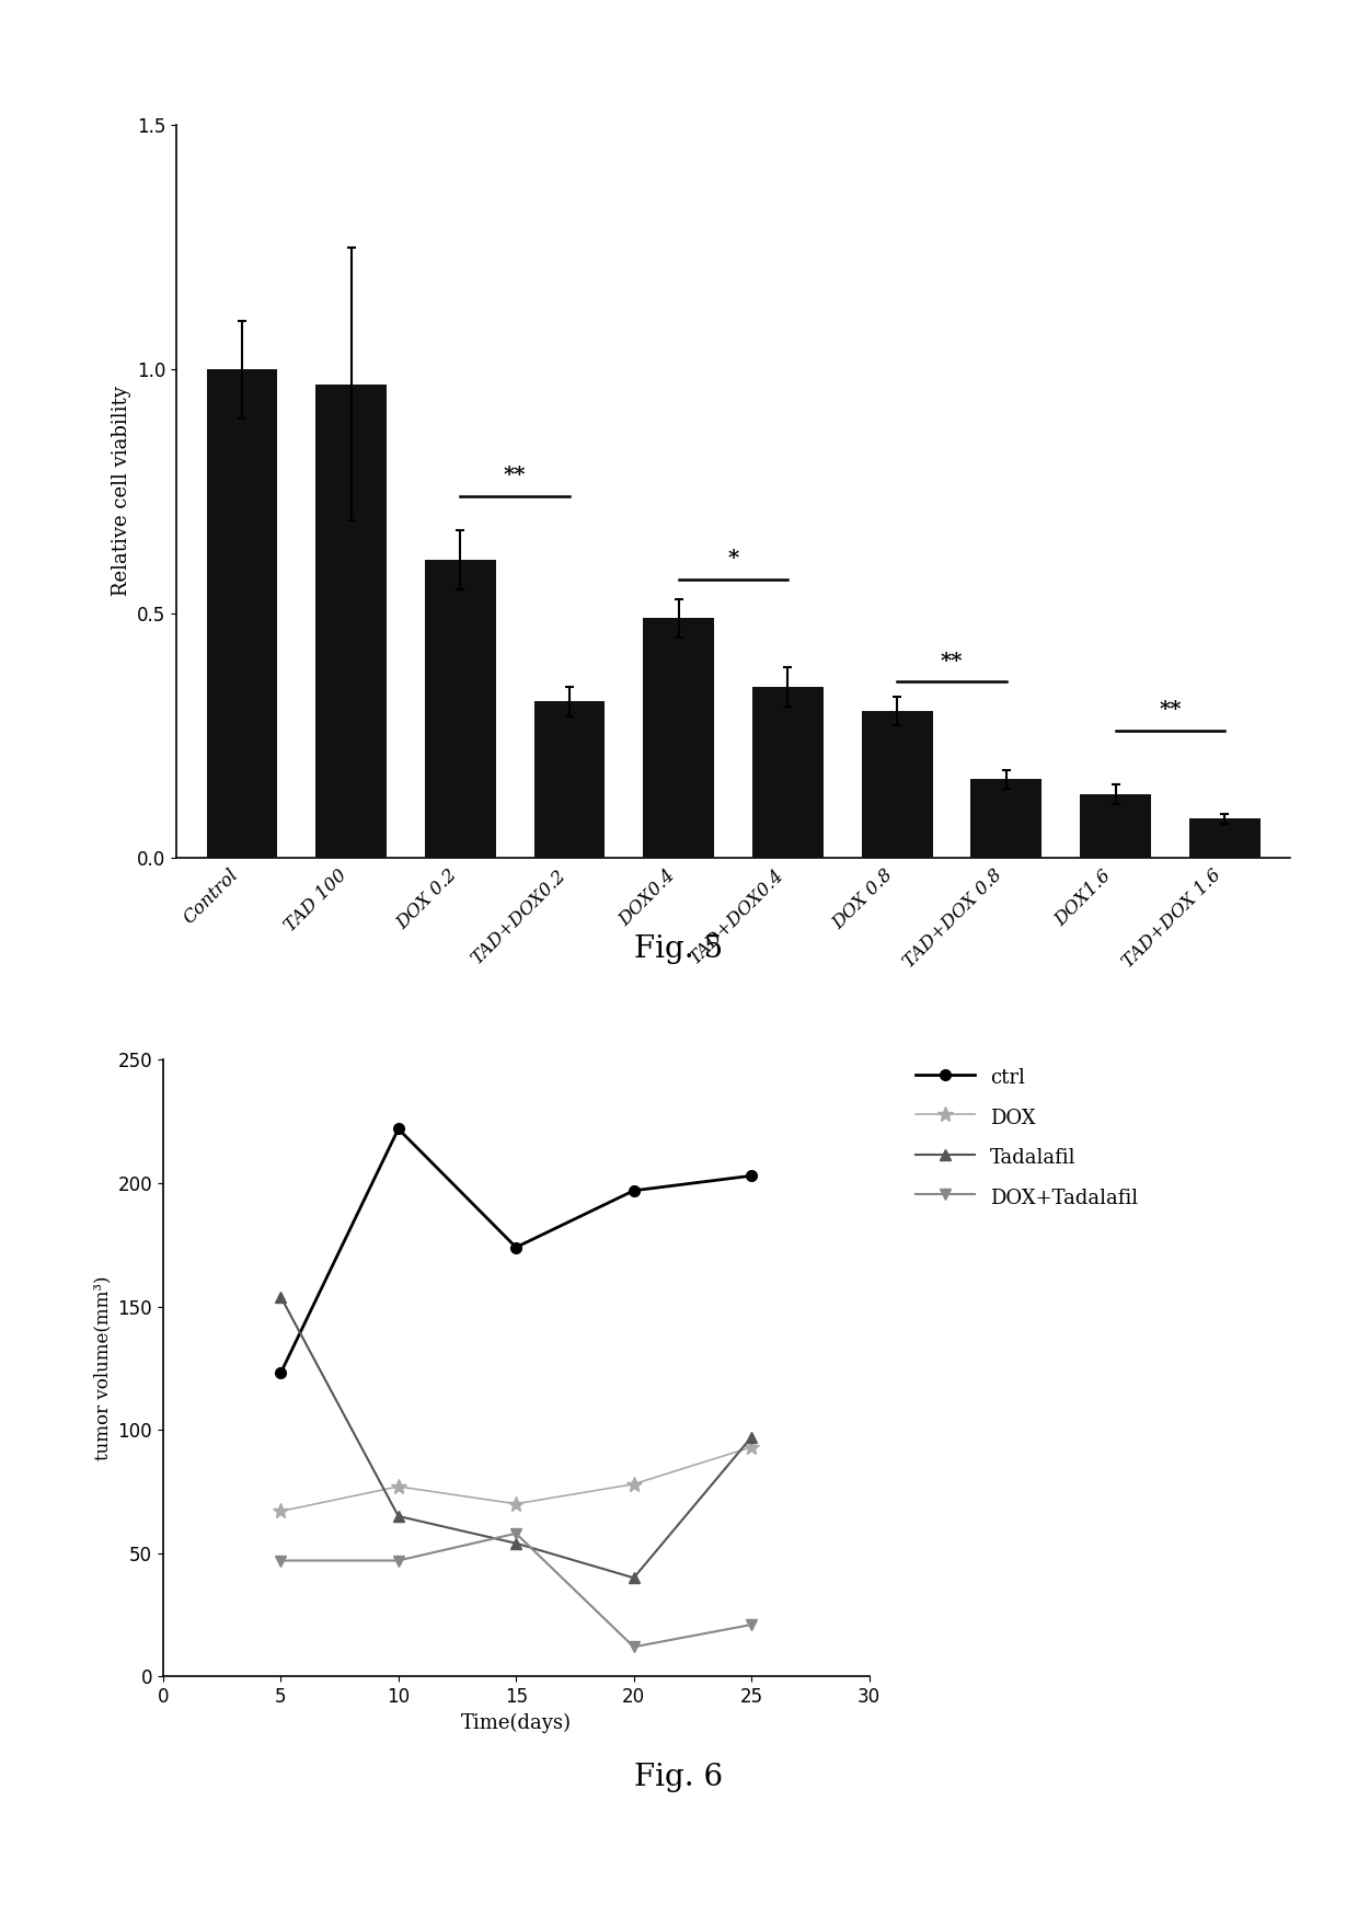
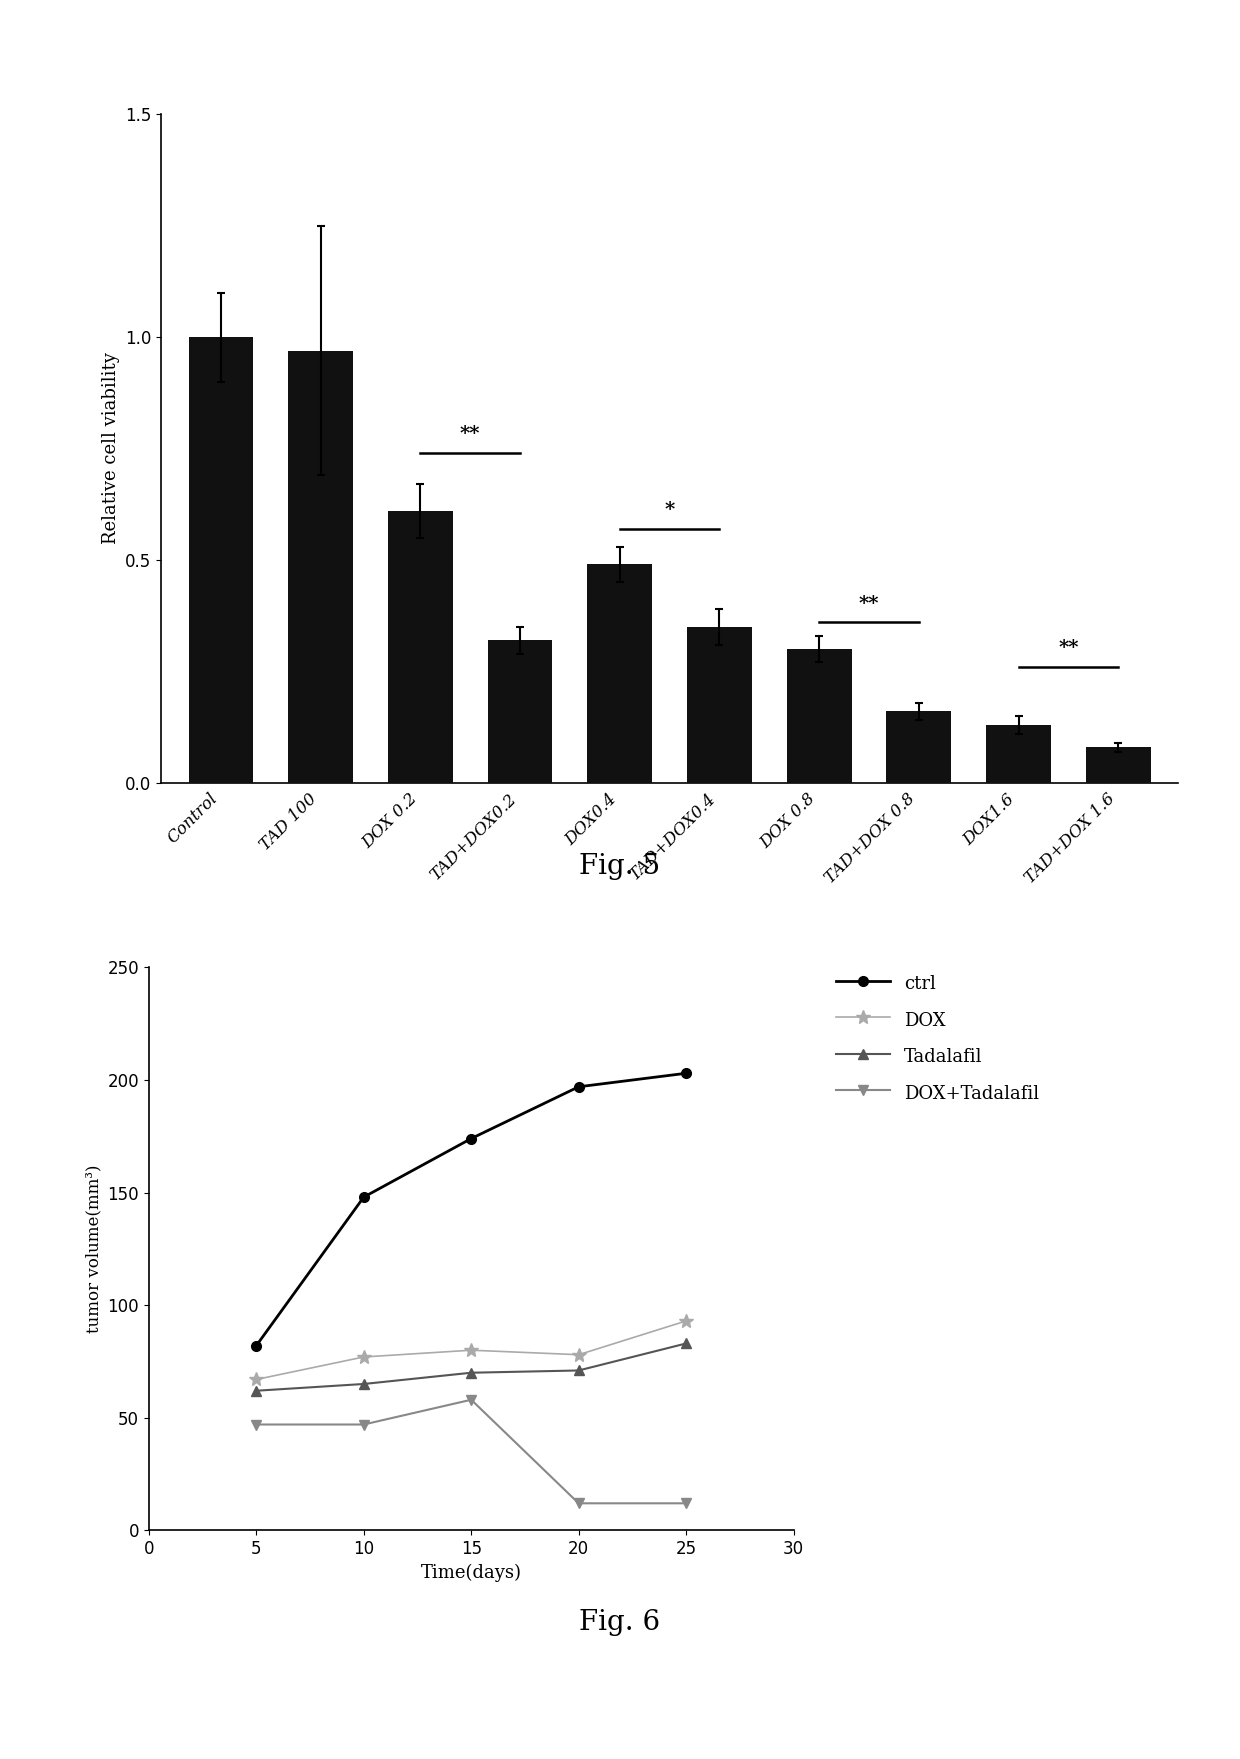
ctrl/5: 123 -> 82
Tadalafil/5: 154 -> 62
ctrl/10: 222 -> 148
DOX/15: 70 -> 80
Tadalafil/15: 54 -> 70
Tadalafil/20: 40 -> 71
Tadalafil/25: 97 -> 83
DOX+Tadalafil/25: 21 -> 12
